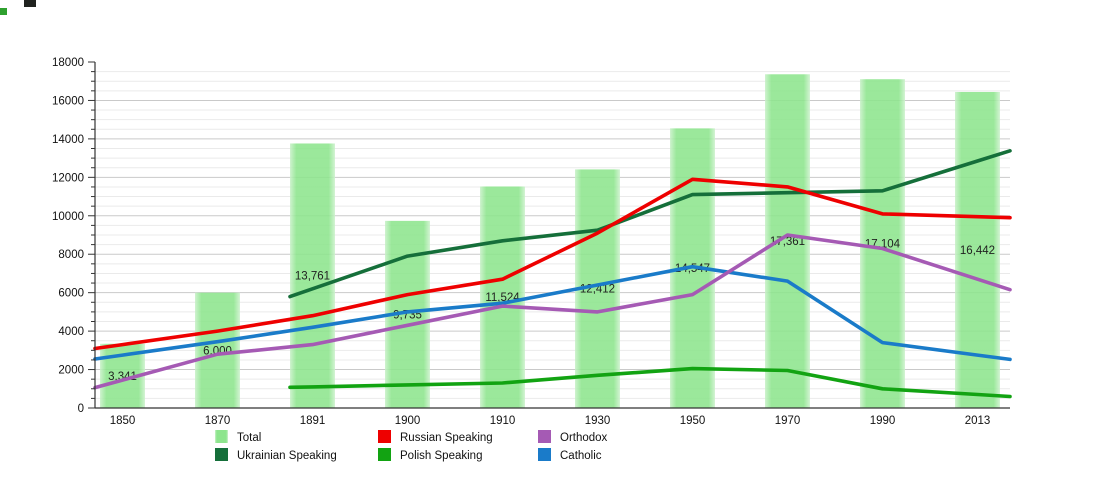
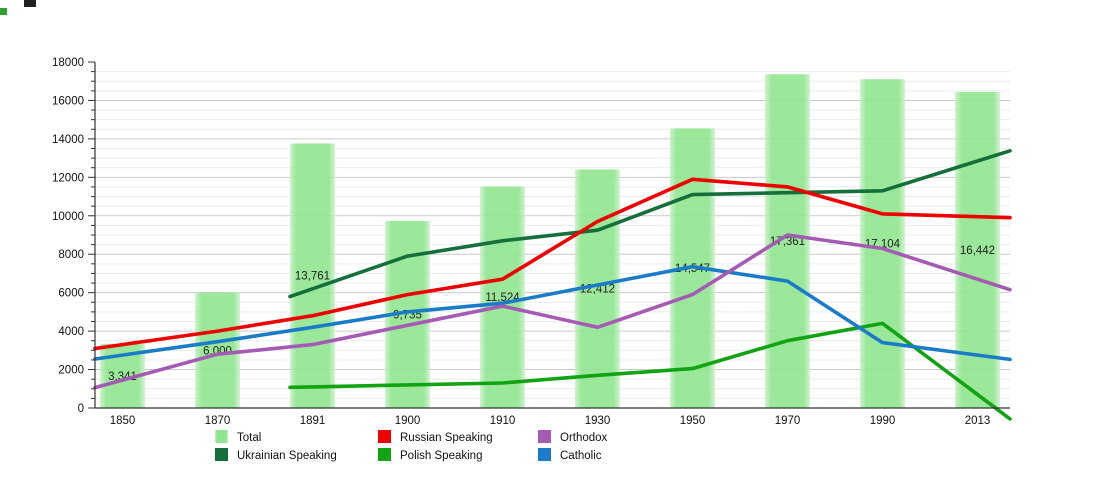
Russian Speaking/1930: 9100 -> 9700
Orthodox/1930: 5000 -> 4200
Polish Speaking/1970: 2000 -> 3500
Polish Speaking/1990: 1000 -> 4400
